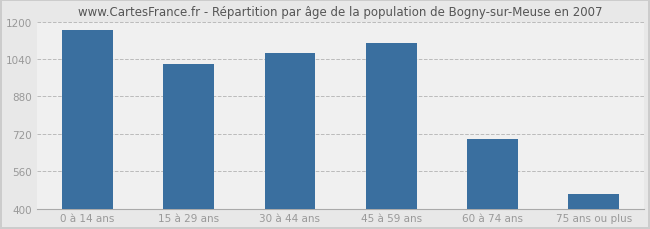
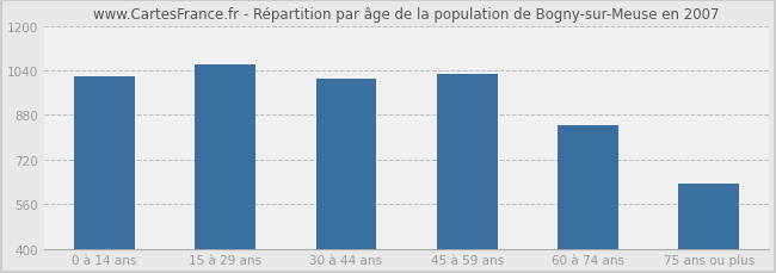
0 à 14 ans: 1162 -> 1020
15 à 29 ans: 1020 -> 1060
30 à 44 ans: 1065 -> 1010
45 à 59 ans: 1108 -> 1025
60 à 74 ans: 698 -> 845
75 ans ou plus: 463 -> 635
